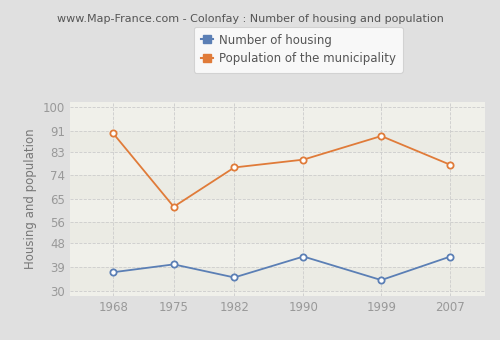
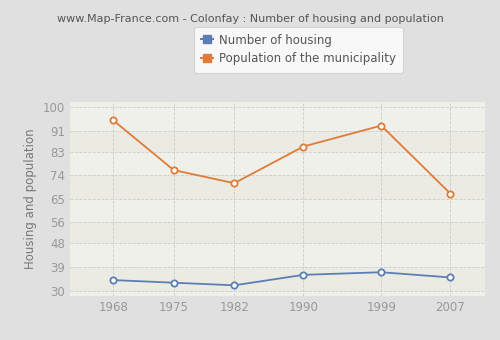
Number of housing/1968: 37 -> 34
Population of the municipality/1968: 90 -> 95
Number of housing/1975: 40 -> 33
Population of the municipality/1975: 62 -> 76
Number of housing/1982: 35 -> 32
Population of the municipality/1982: 77 -> 71
Number of housing/1990: 43 -> 36
Population of the municipality/1990: 80 -> 85
Number of housing/1999: 34 -> 37
Population of the municipality/1999: 89 -> 93
Number of housing/2007: 43 -> 35
Population of the municipality/2007: 78 -> 67
